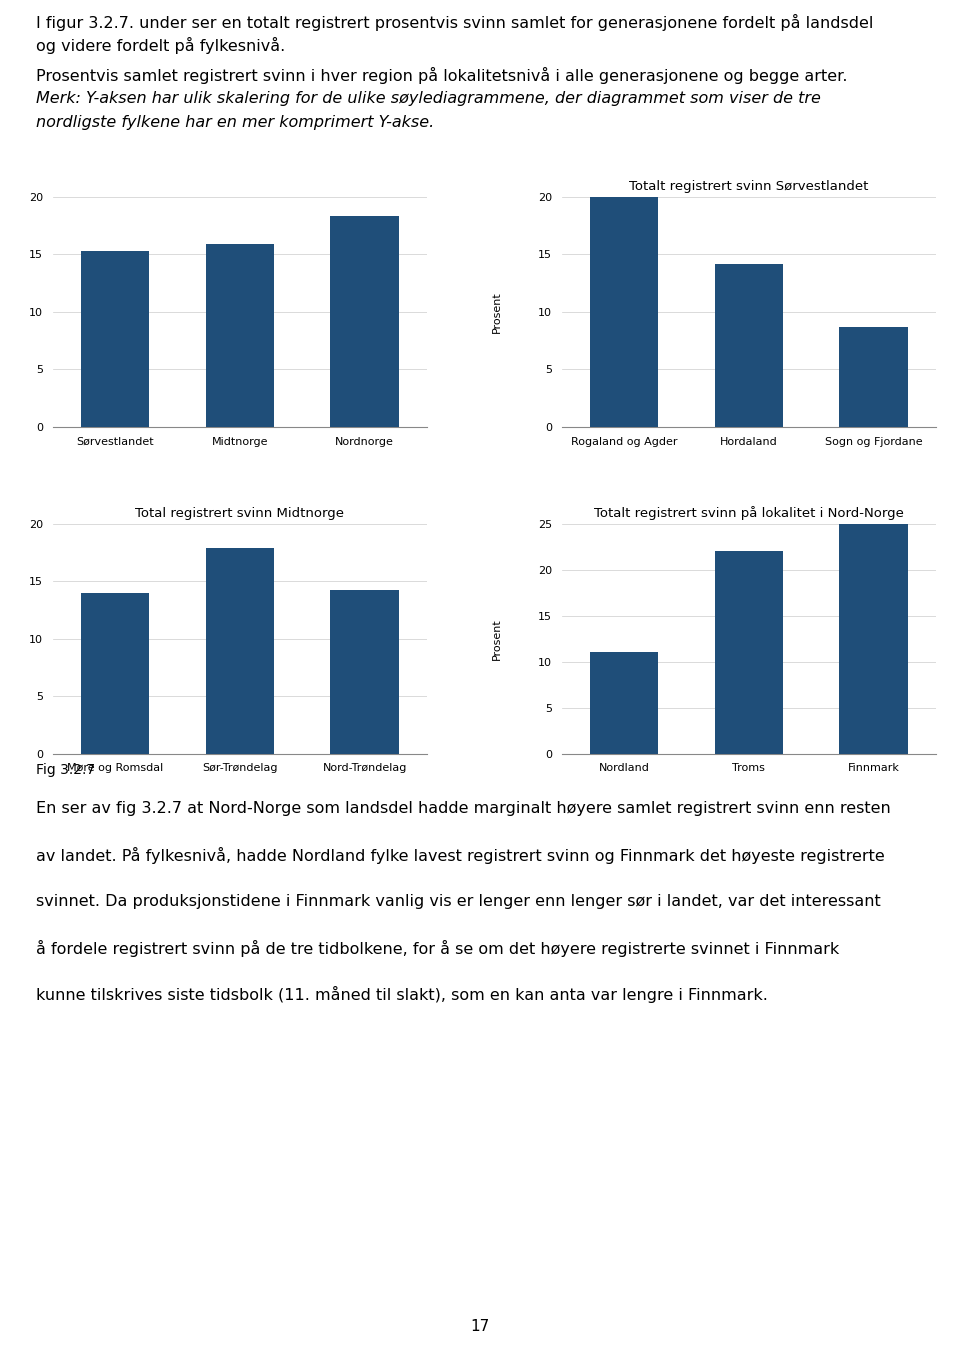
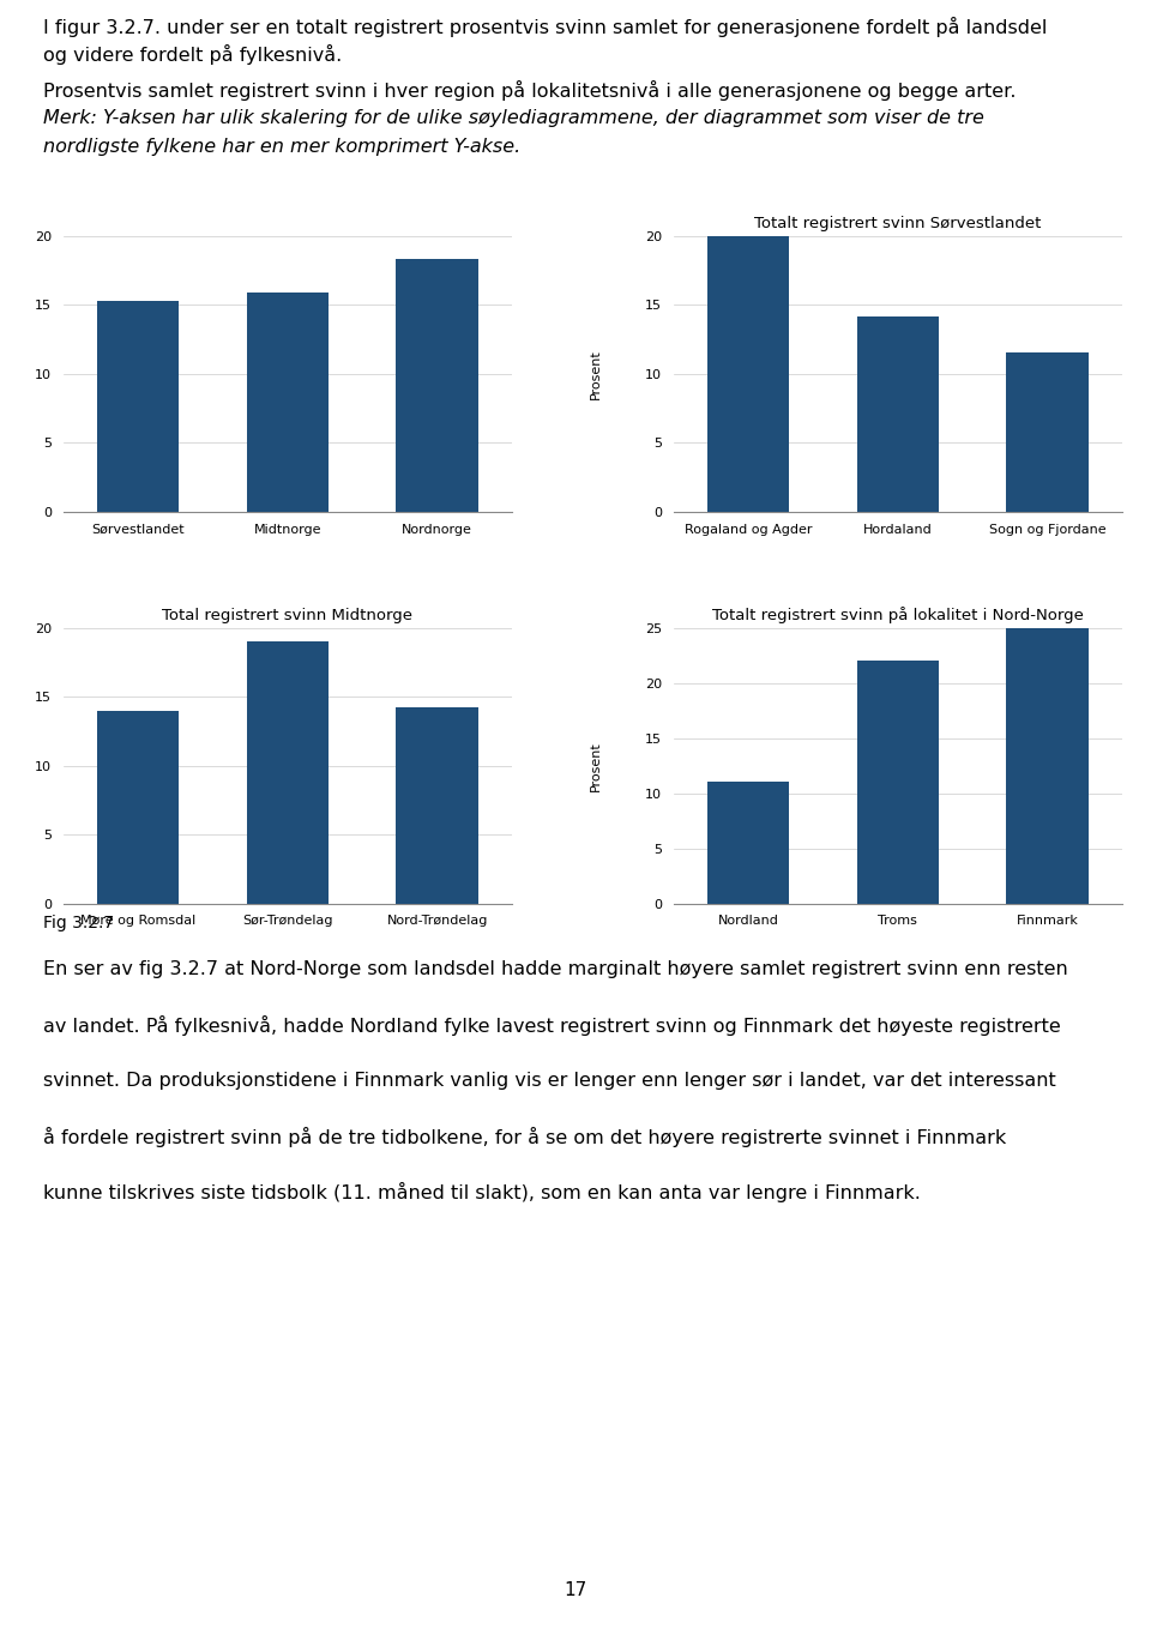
Totalt registrert svinn Sørvestlandet/Sogn og Fjordane: 8.7 -> 11.6
Total registrert svinn Midtnorge/Sør-Trøndelag: 17.9 -> 19.0
